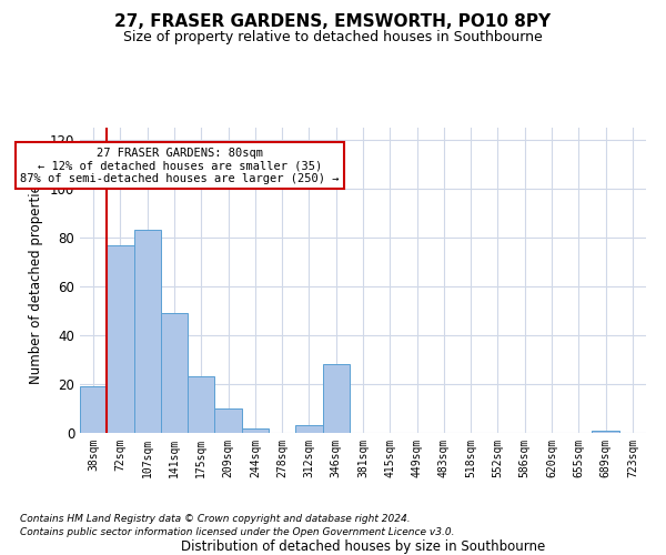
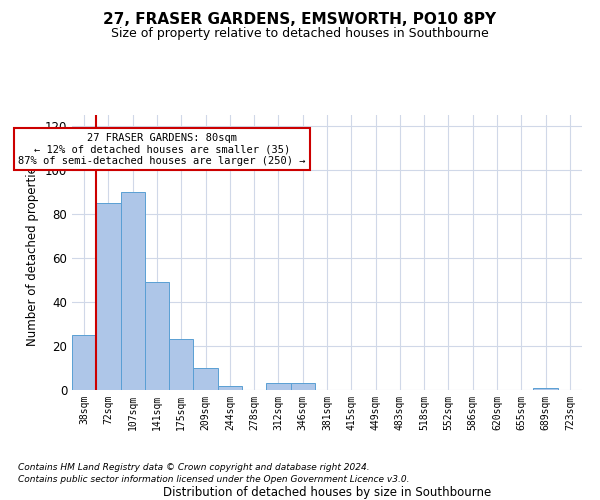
38sqm: 19 -> 25
72sqm: 77 -> 85
107sqm: 83 -> 90
346sqm: 28 -> 3
